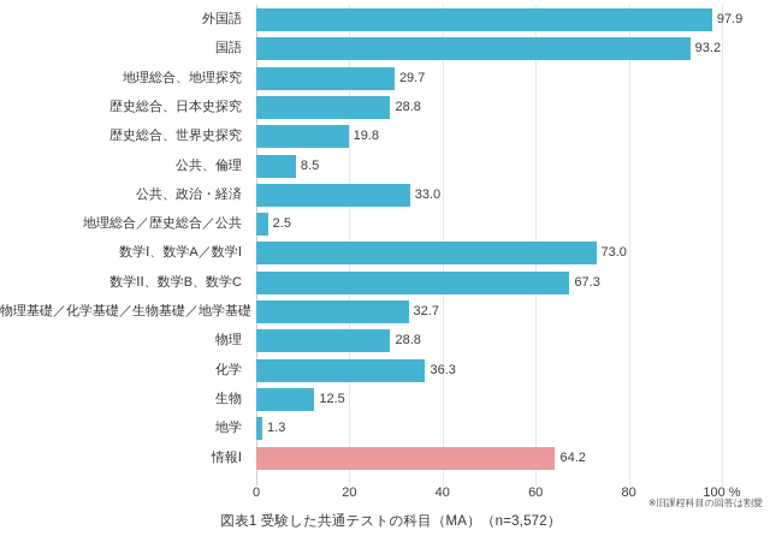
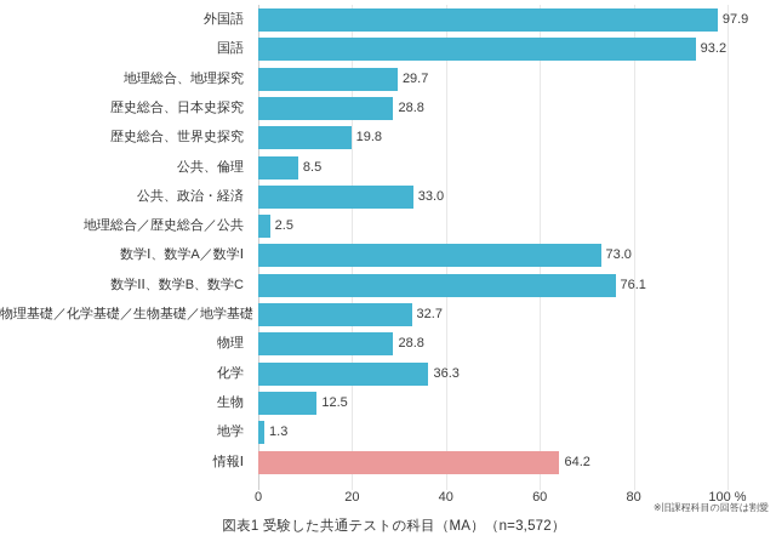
数学ⅠⅠ、数学B、数学C: 67.3 -> 76.1
